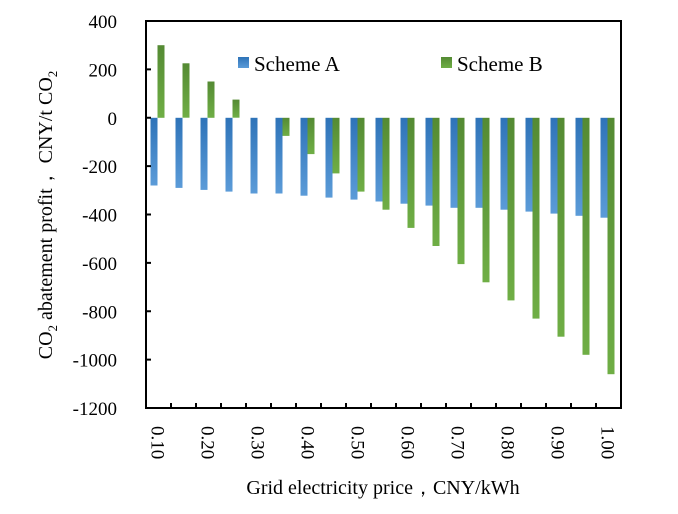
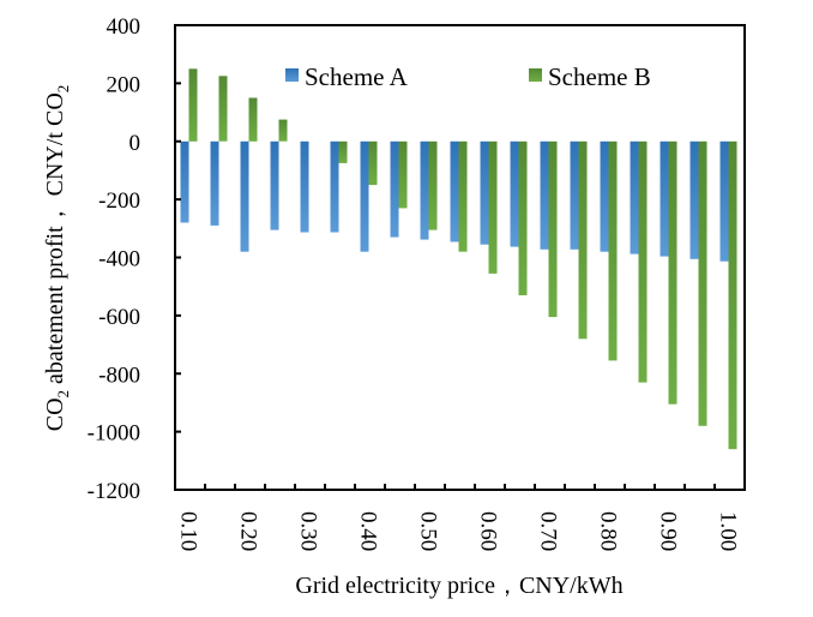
Scheme B/0.10: 300 -> 250
Scheme A/0.20: -300 -> -380
Scheme A/0.40: -320 -> -380
